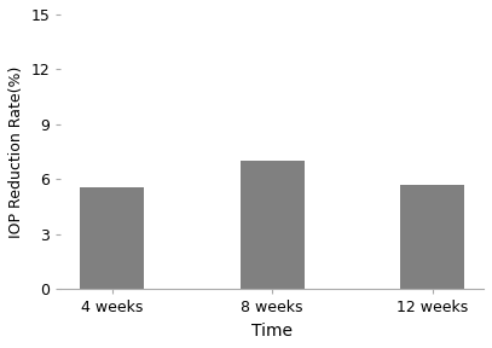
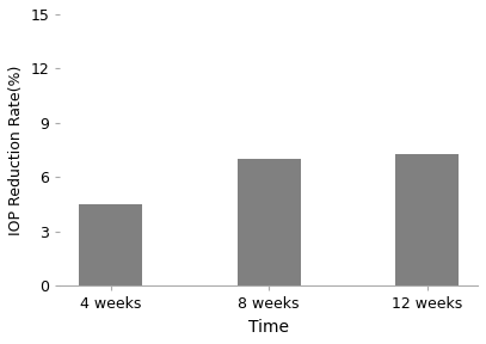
4 weeks: 5.6 -> 4.5
12 weeks: 5.7 -> 7.3
